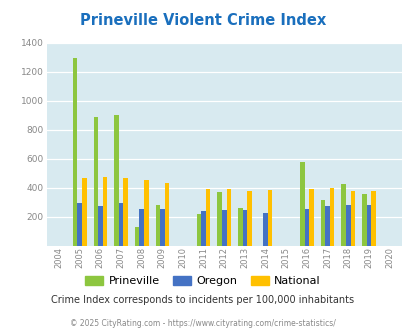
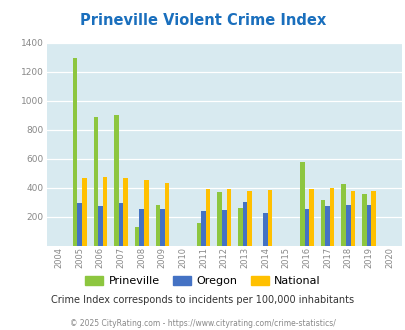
Prineville/2011: 220 -> 160
Oregon/2013: 240 -> 300
